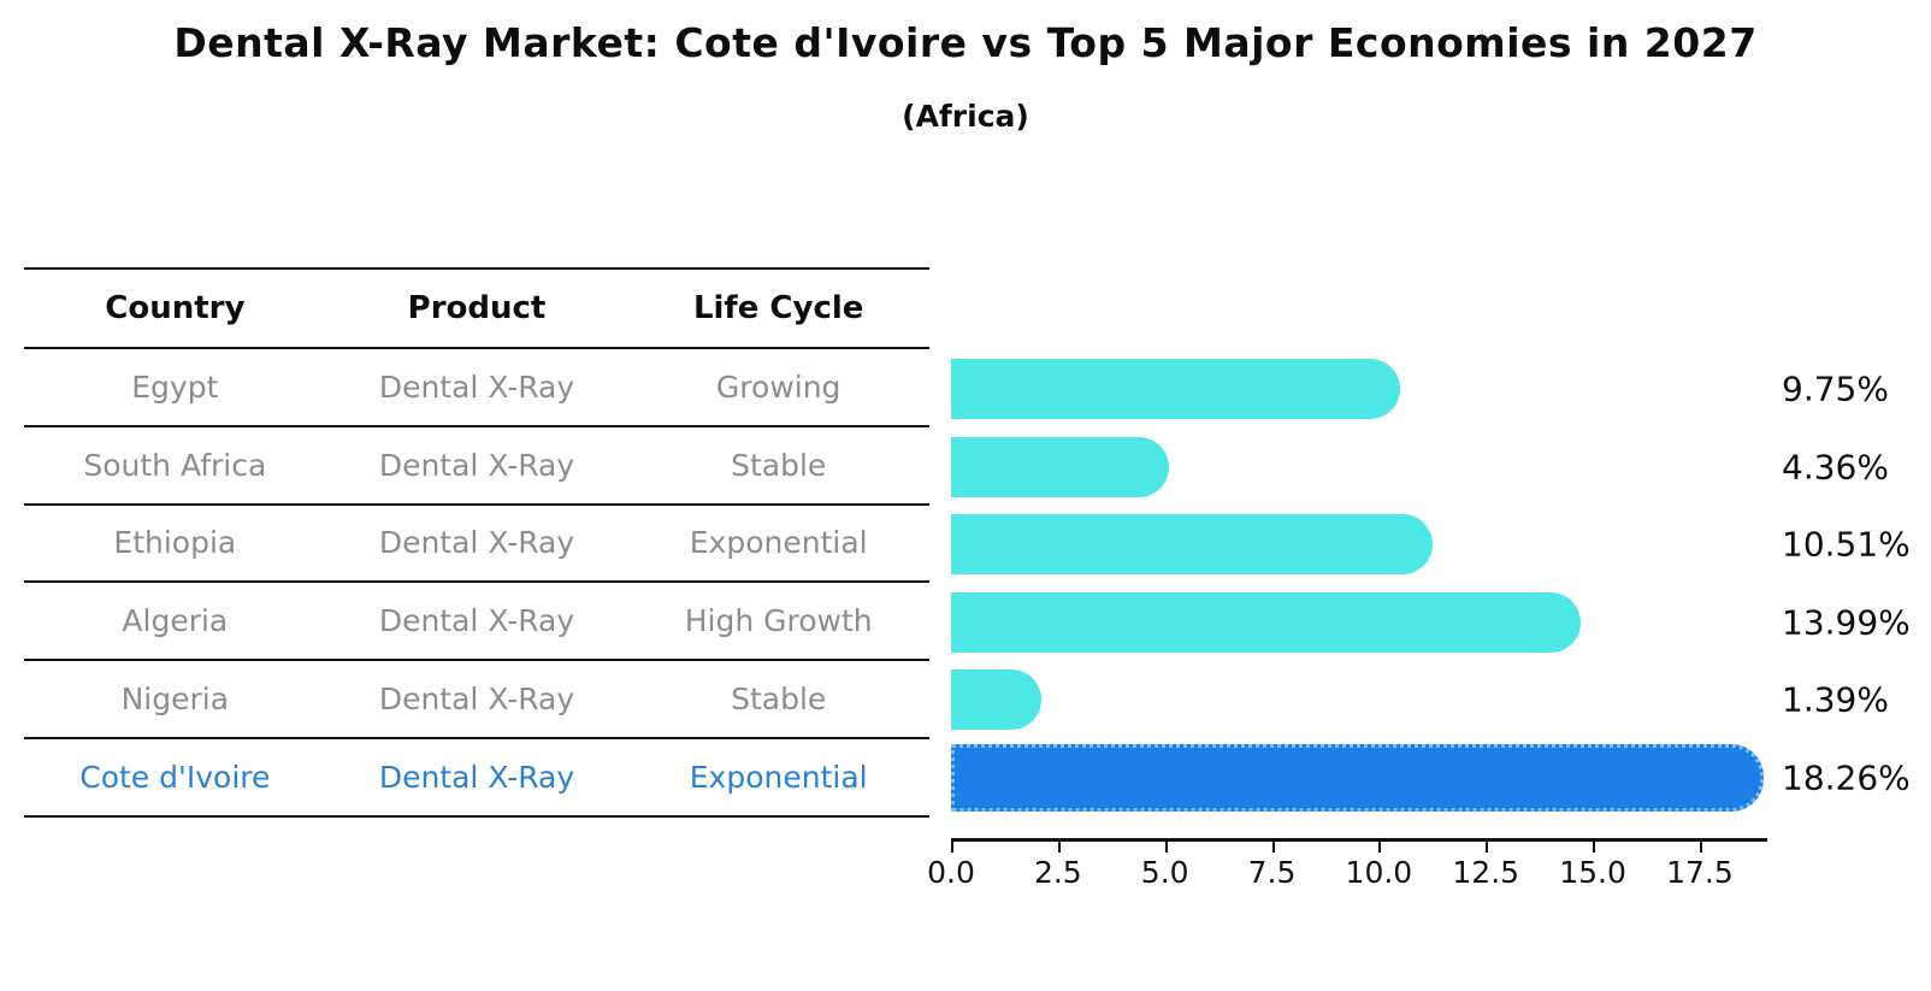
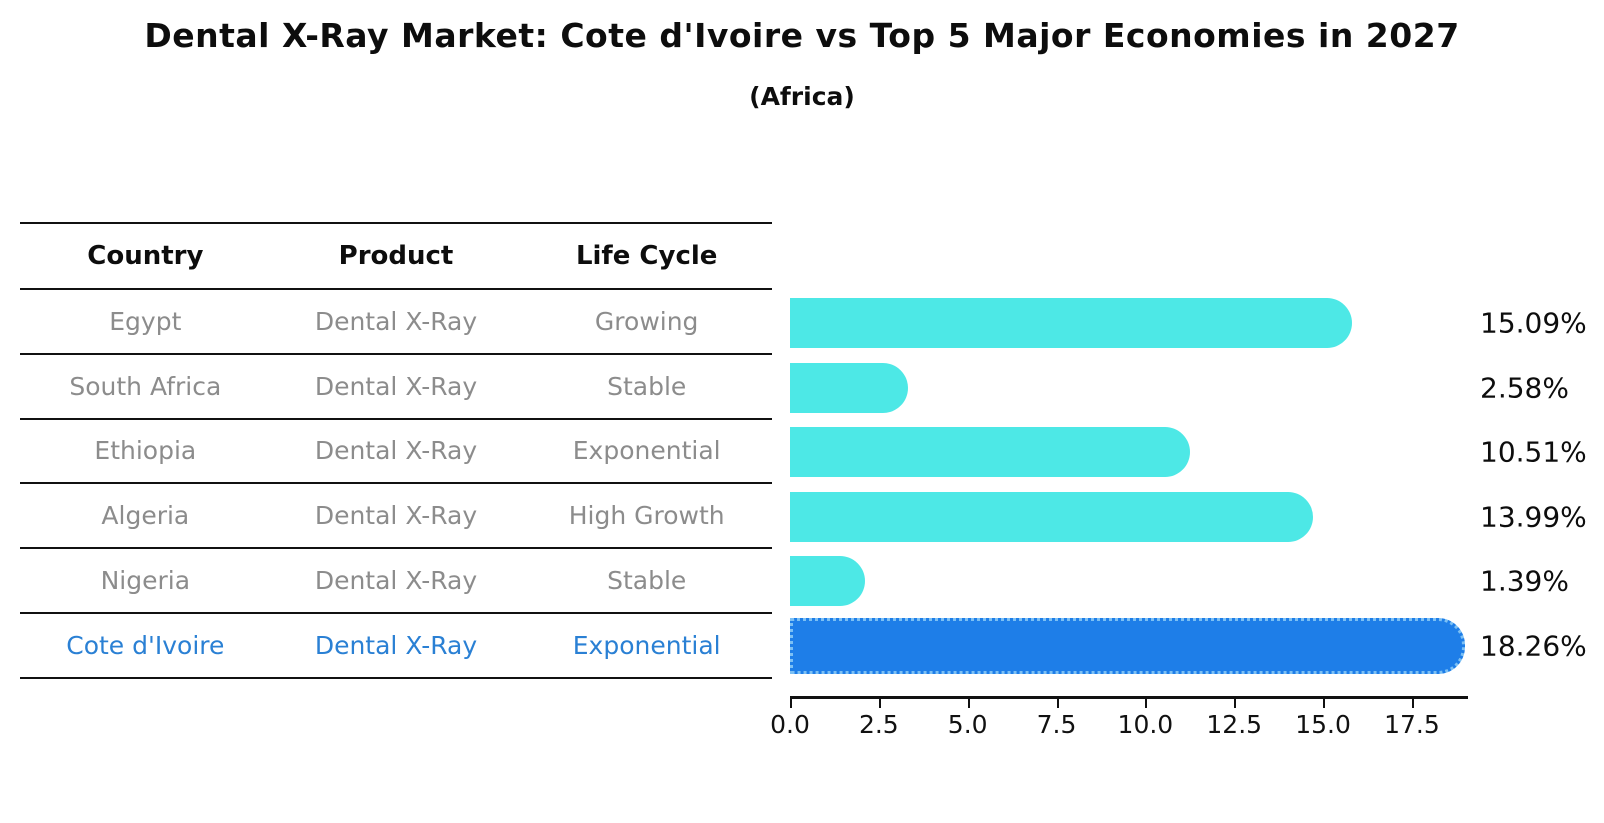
Egypt: 9.75% -> 15.09%
South Africa: 4.36% -> 2.58%
